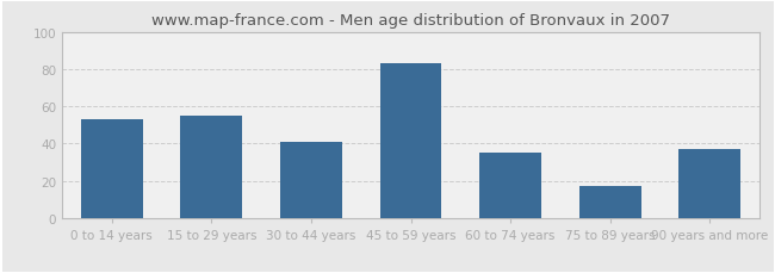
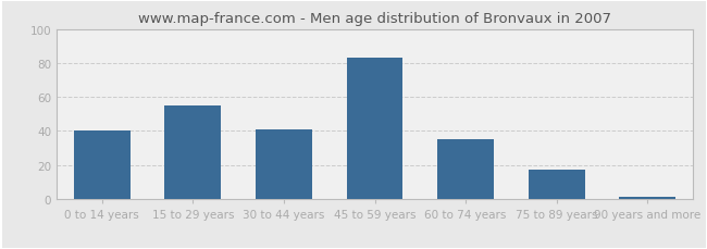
0 to 14 years: 53 -> 40
90 years and more: 37 -> 1
